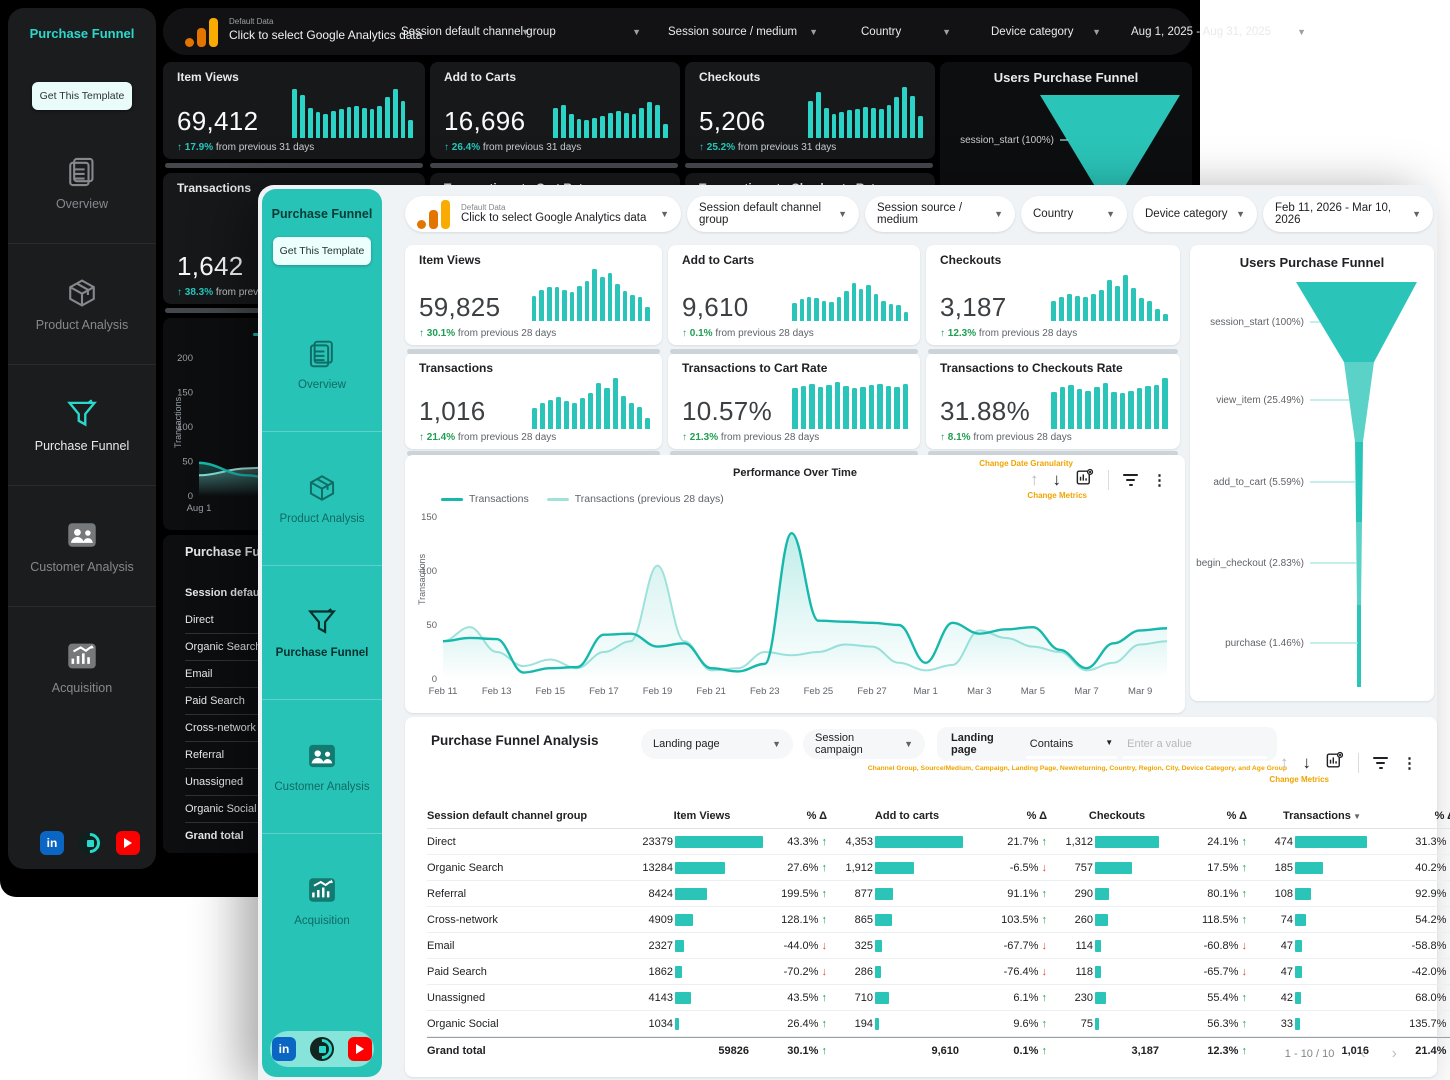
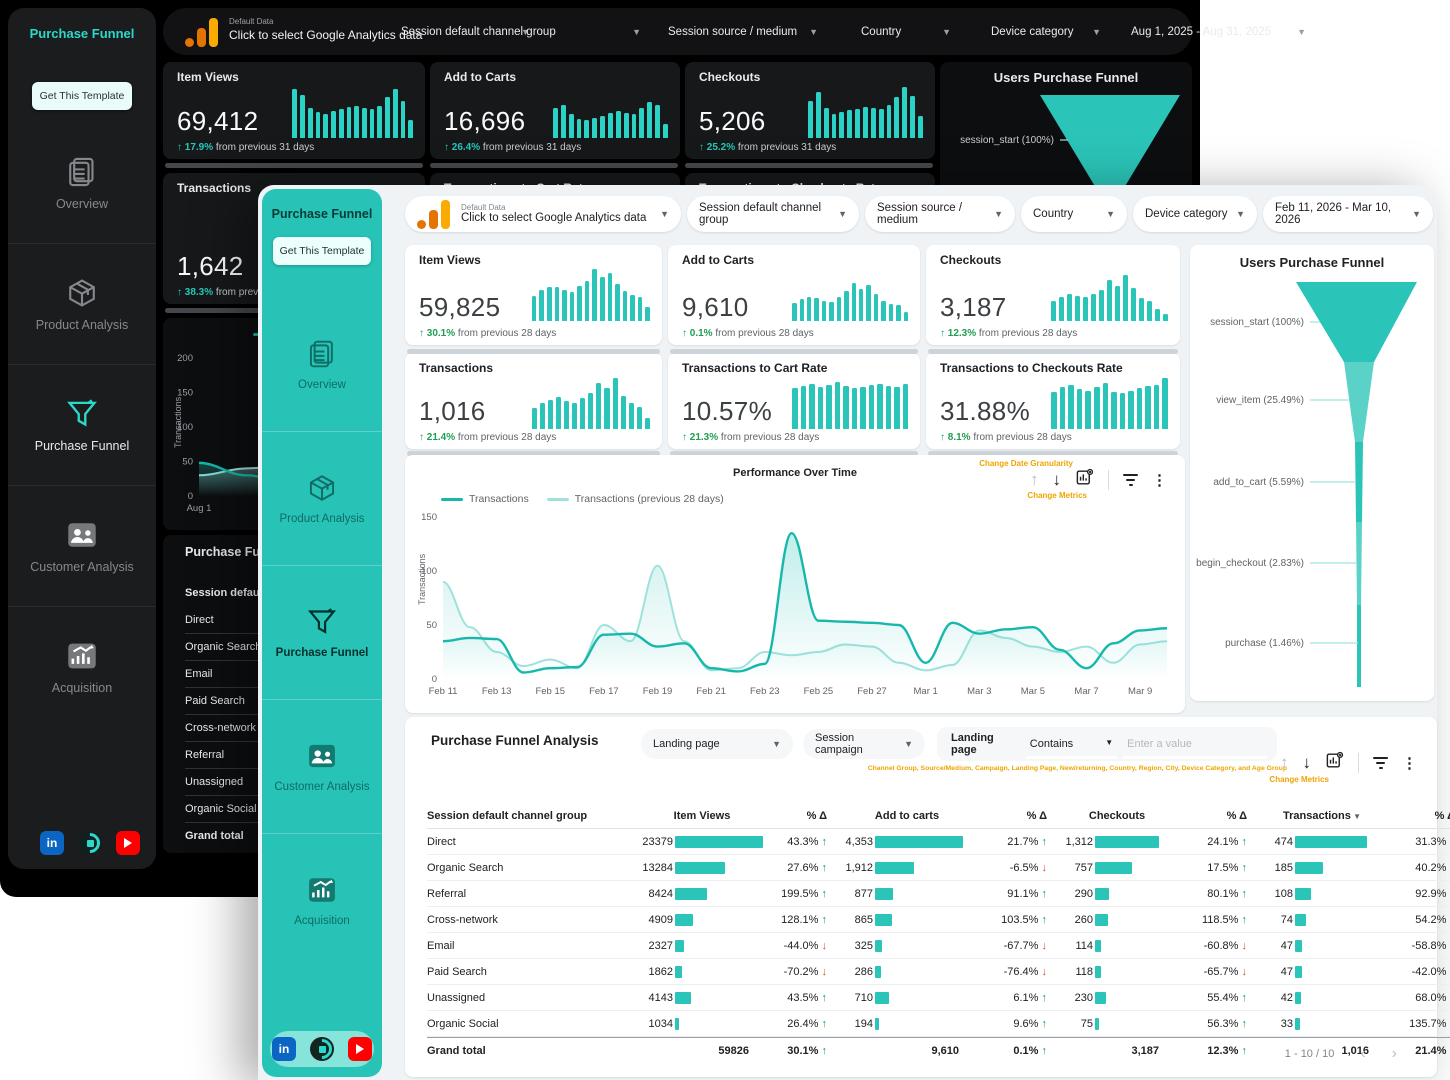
Transactions (previous 28 days)/Feb 11: 40 -> 90
Transactions (previous 28 days)/Feb 17: 20 -> 50
Transactions (previous 28 days)/Mar 7: 10 -> 30
